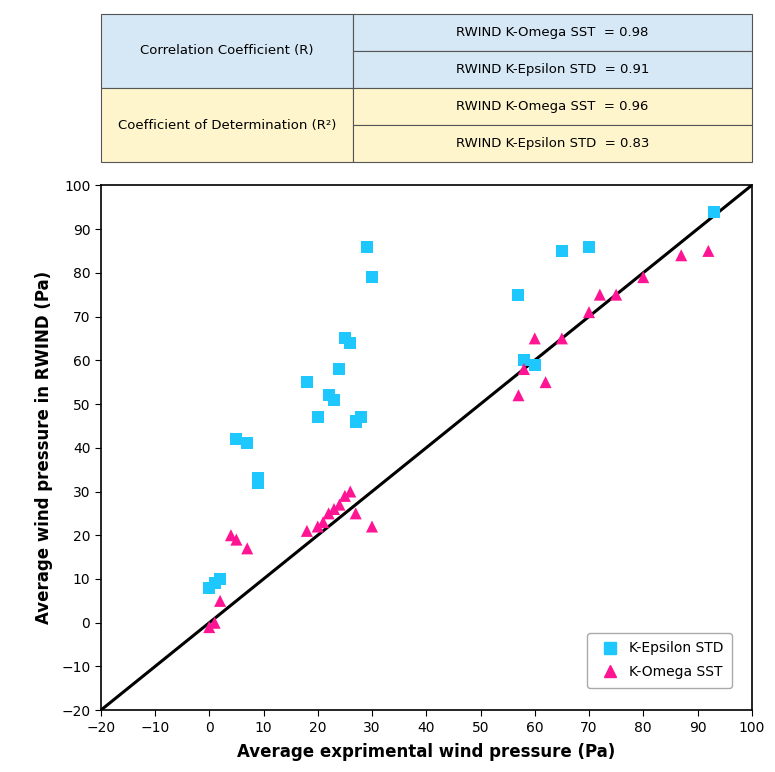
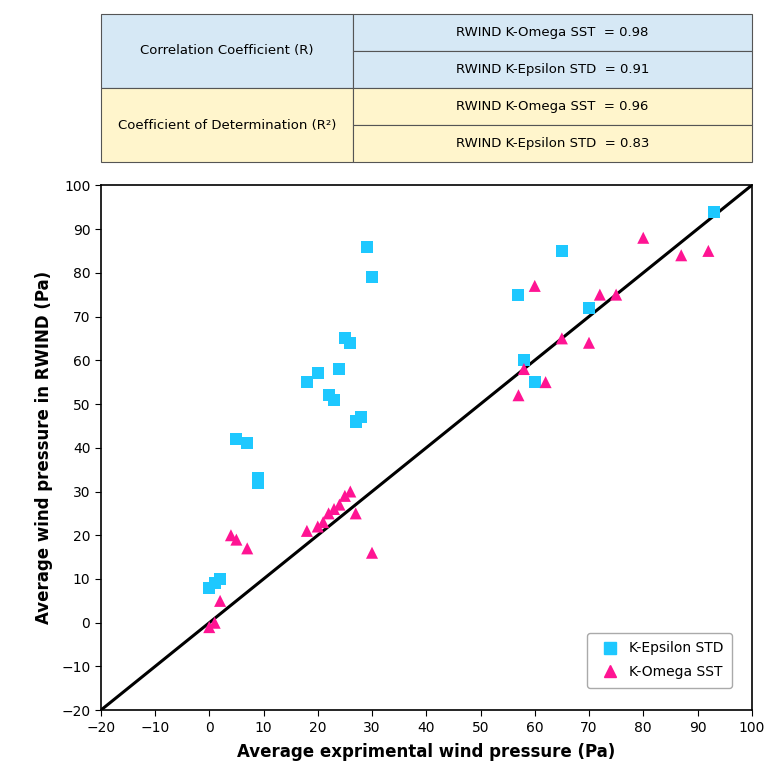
K-Epsilon STD/20: 47 -> 57
K-Omega SST/30: 22 -> 16
K-Epsilon STD/60: 59 -> 55
K-Omega SST/60: 65 -> 77
K-Epsilon STD/70: 86 -> 72
K-Omega SST/70: 71 -> 64
K-Omega SST/80: 79 -> 88
